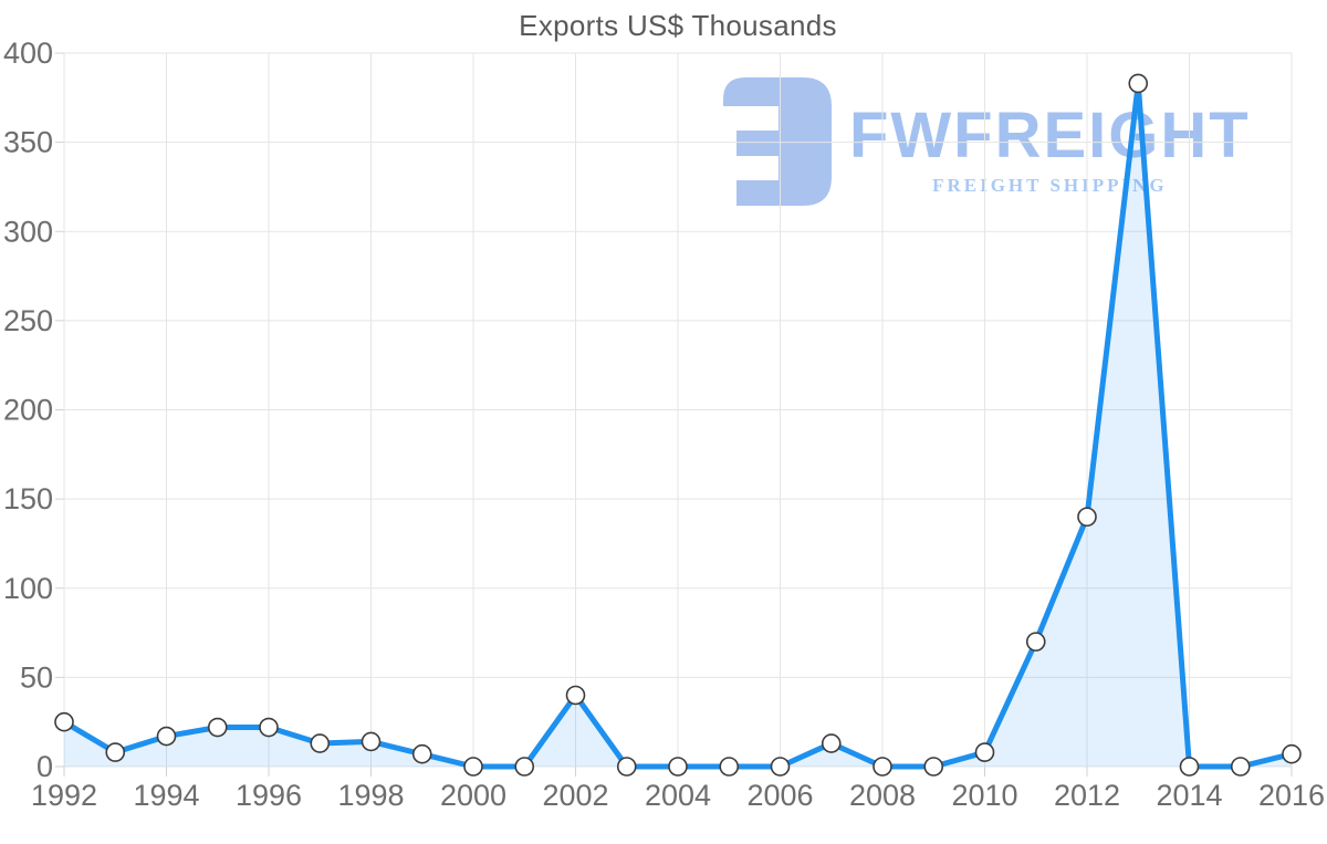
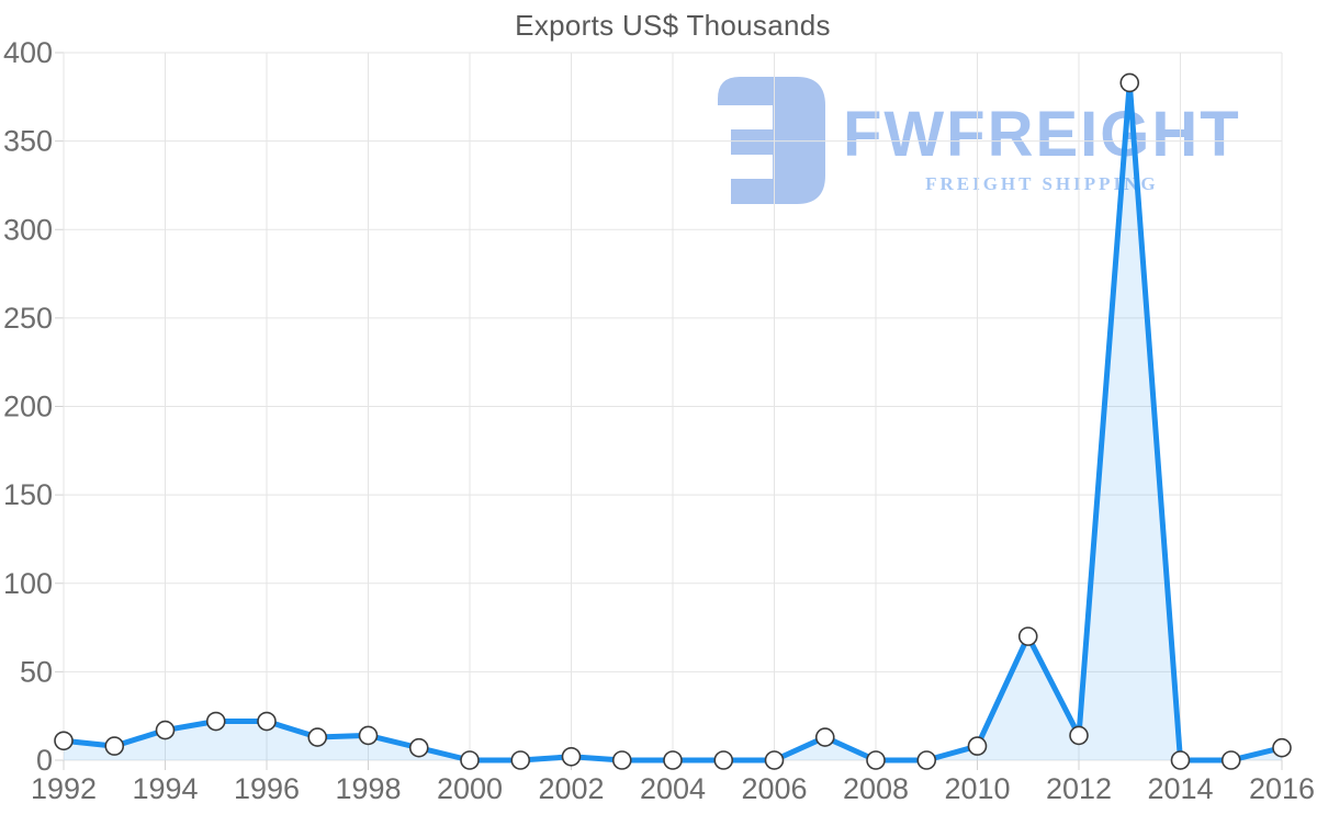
1992: 25 -> 11
2002: 40 -> 2
2012: 140 -> 14
